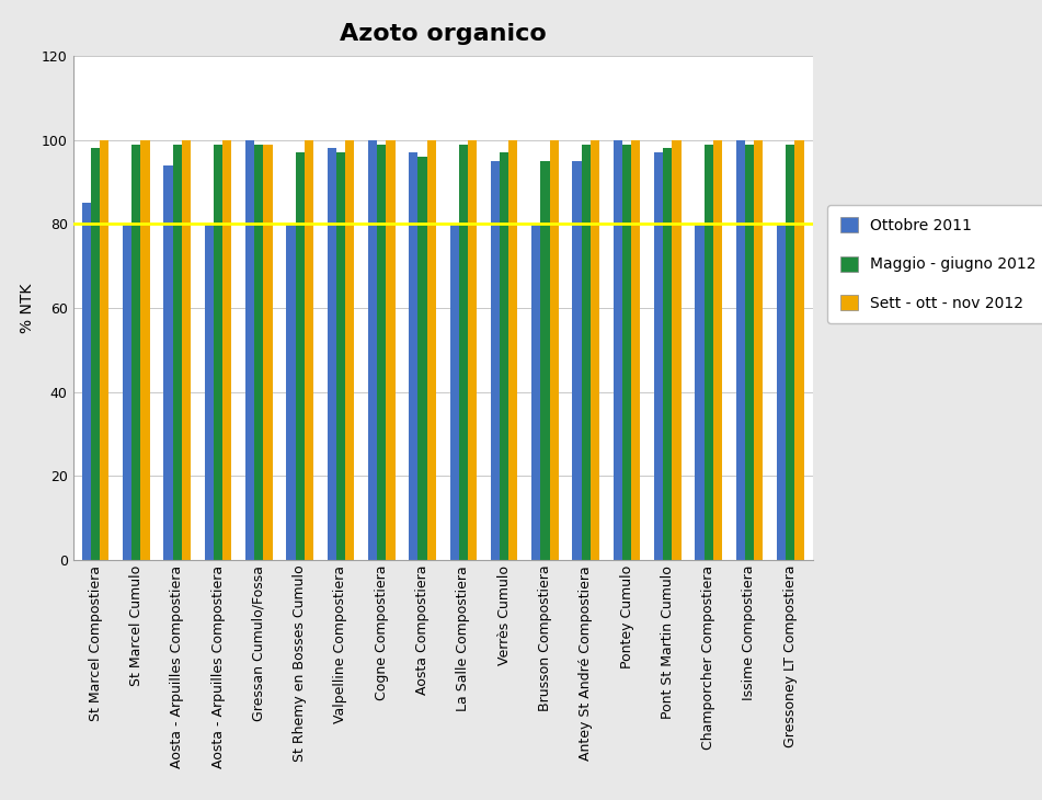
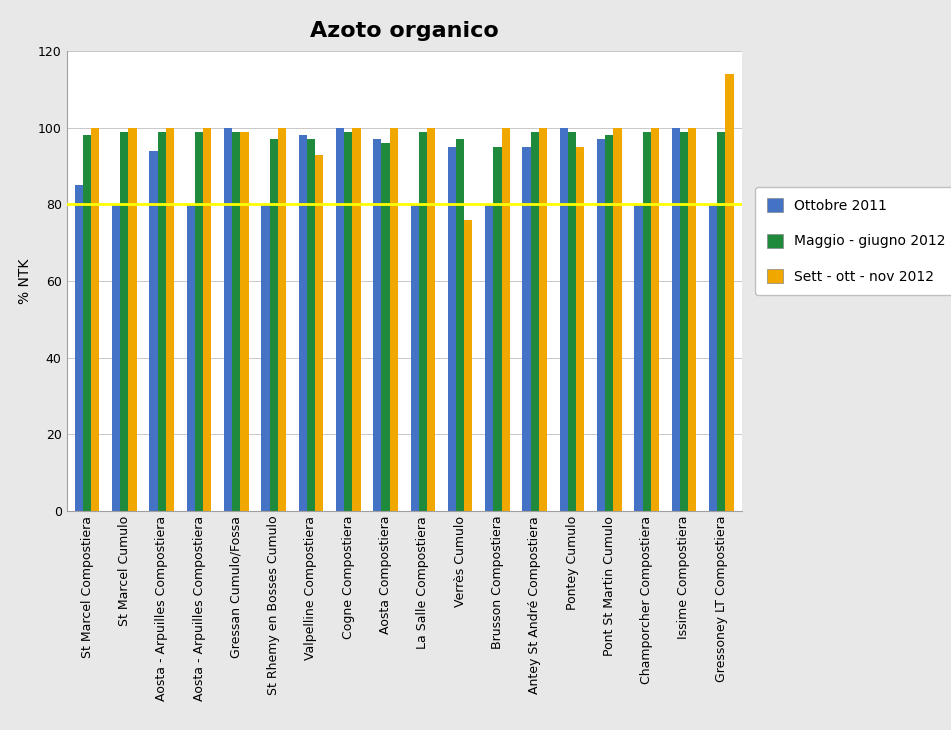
Sett - ott - nov 2012/Valpelline Compostiera: 100 -> 93
Sett - ott - nov 2012/Verrès Cumulo: 100 -> 76
Sett - ott - nov 2012/Pontey Cumulo: 100 -> 95
Sett - ott - nov 2012/Gressoney LT Compostiera: 100 -> 114
